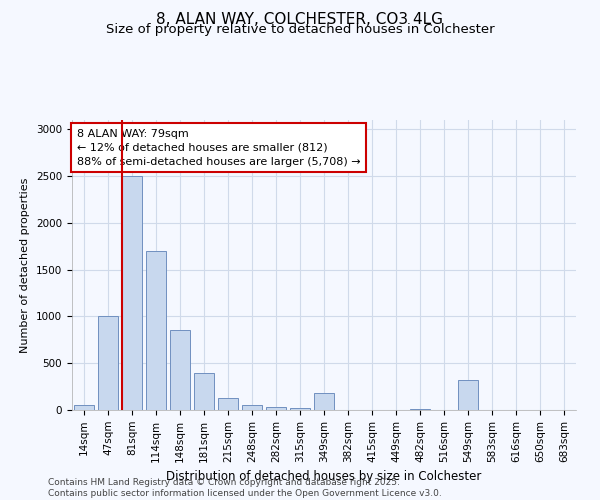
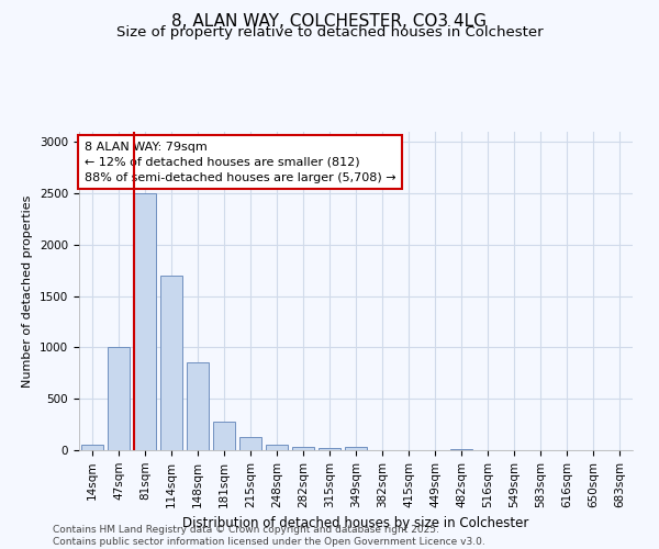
181sqm: 400 -> 280
349sqm: 180 -> 30
549sqm: 320 -> 0
